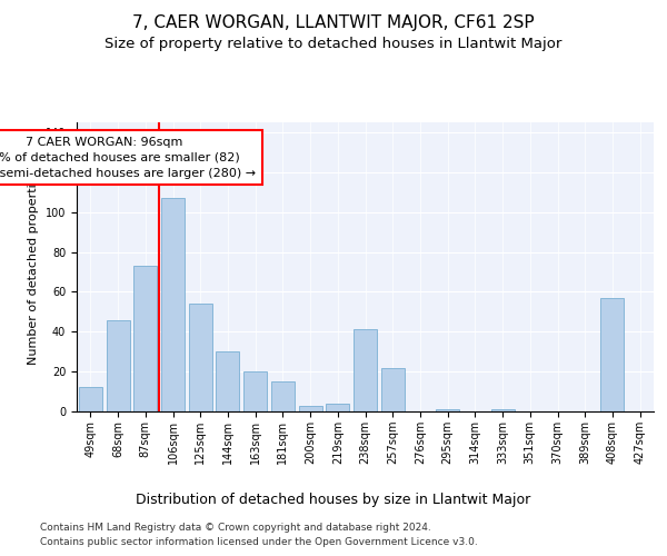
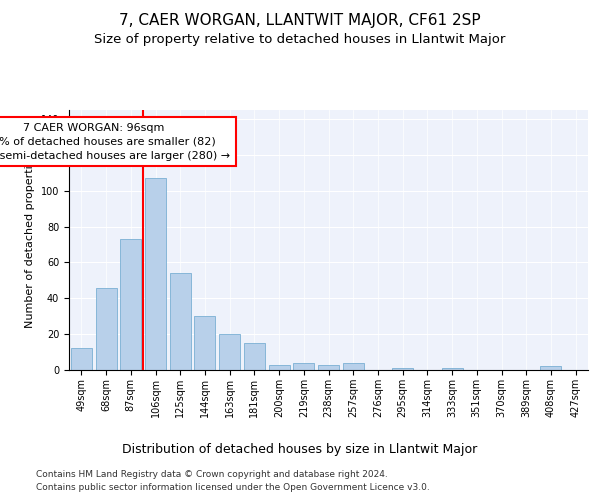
238sqm: 41 -> 3
257sqm: 22 -> 4
408sqm: 57 -> 2
